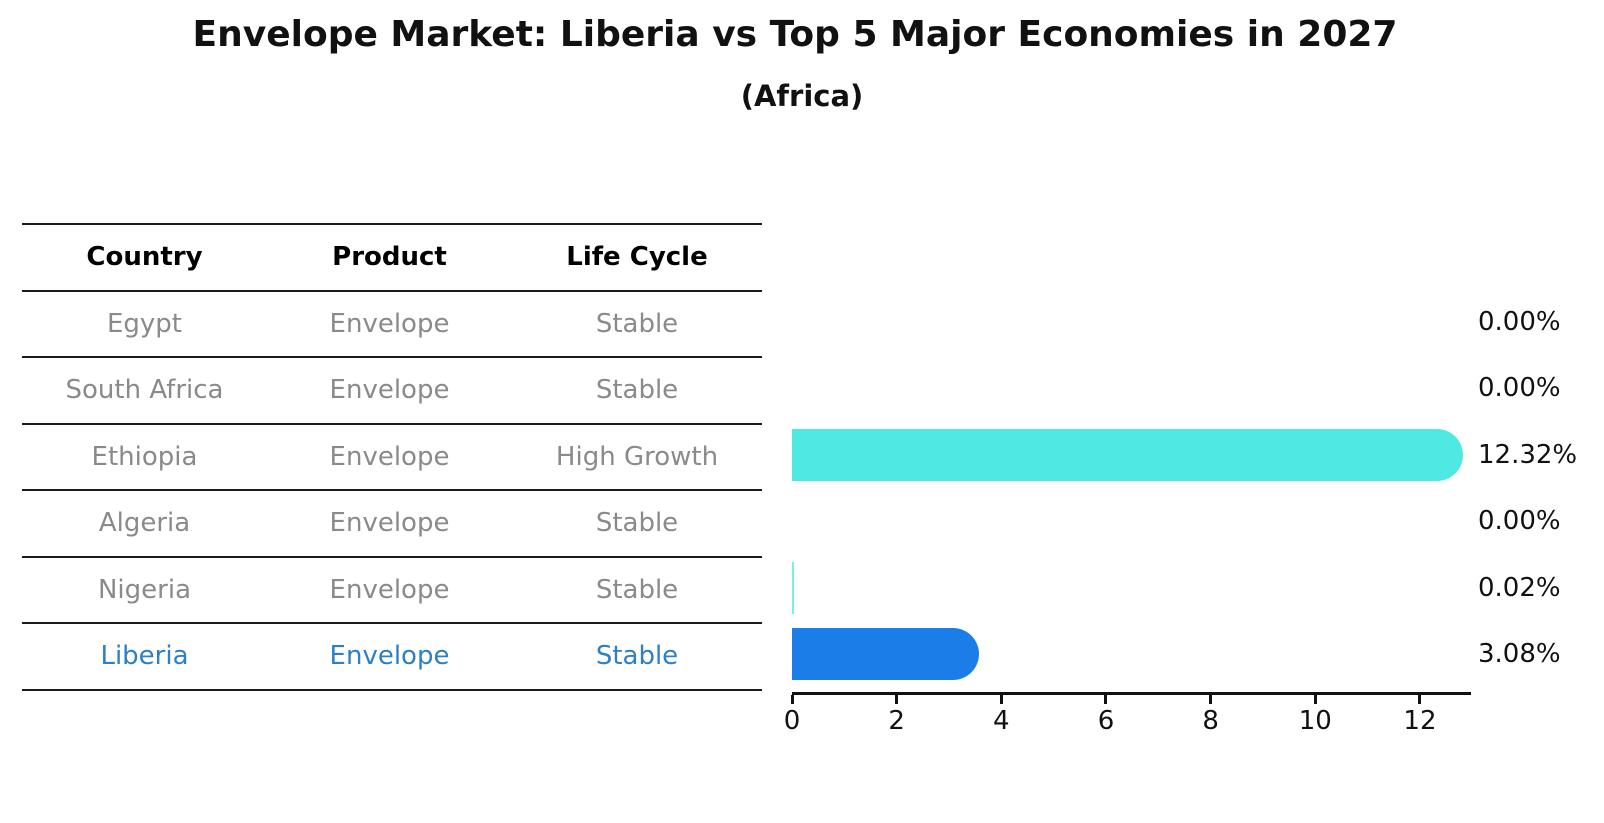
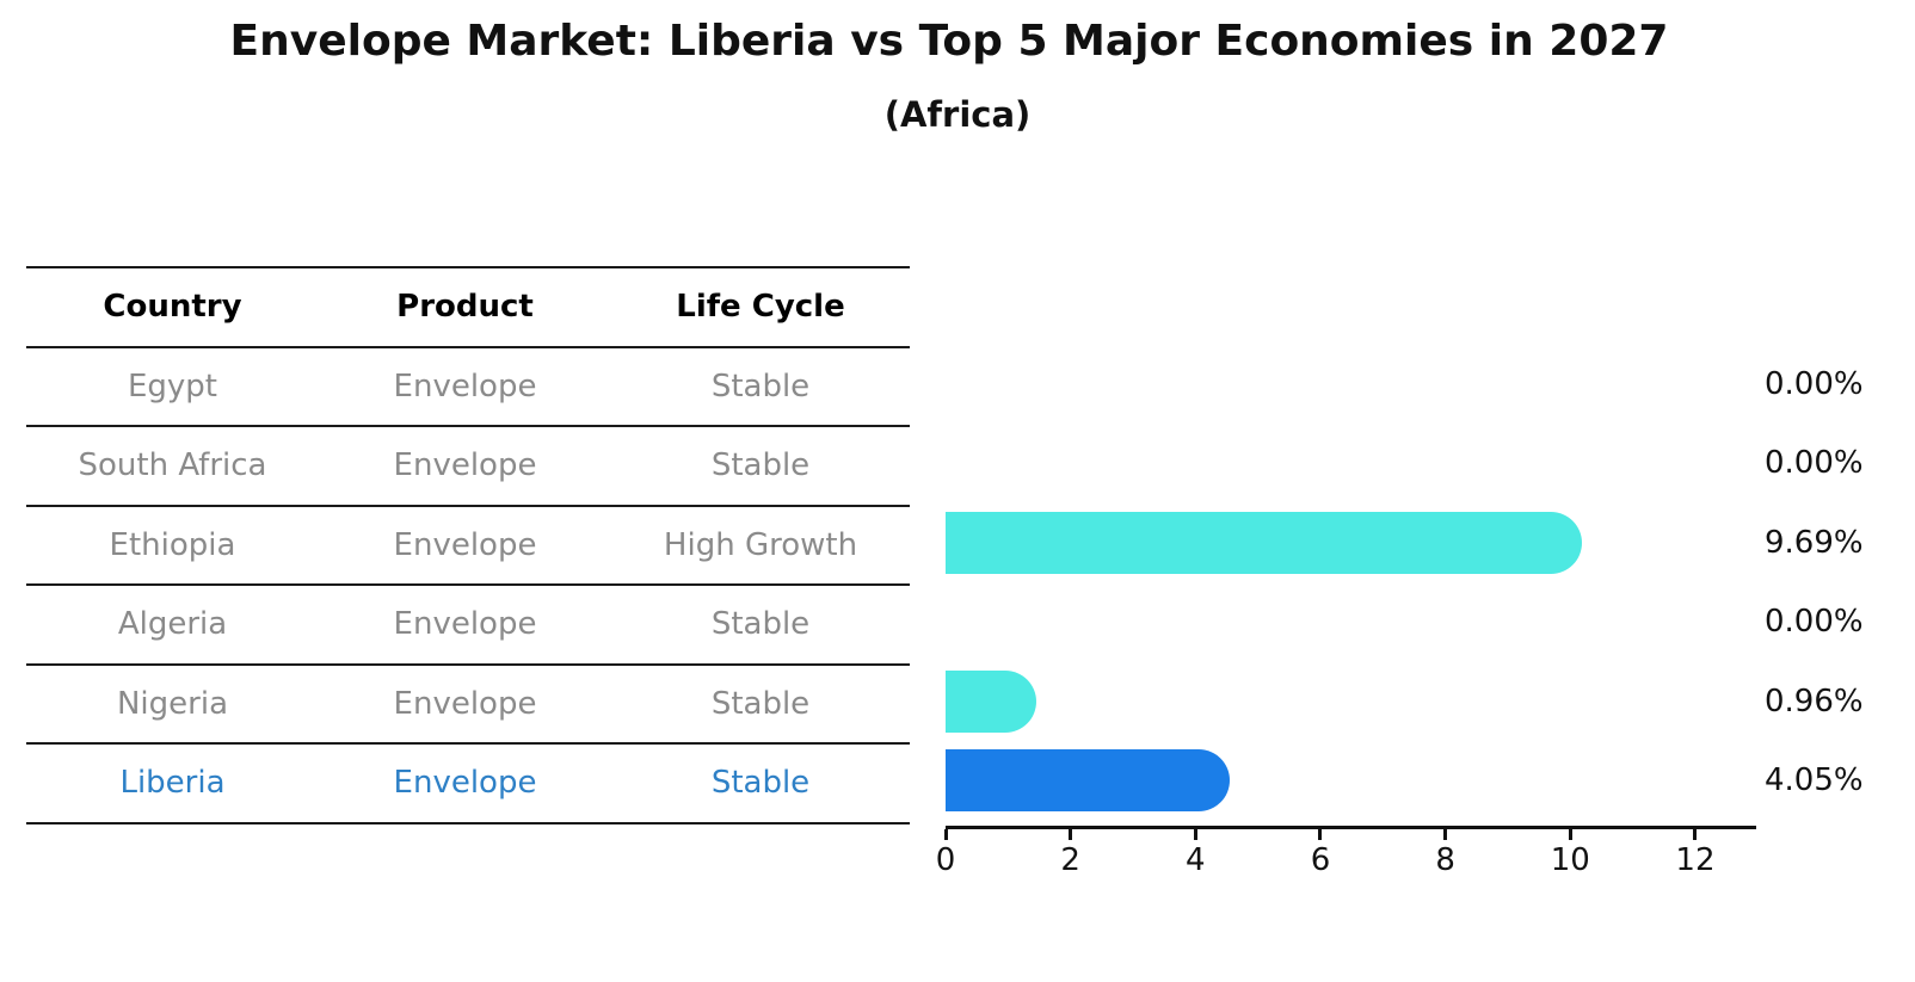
Ethiopia: 12.32% -> 9.69%
Nigeria: 0.02% -> 0.96%
Liberia: 3.08% -> 4.05%
